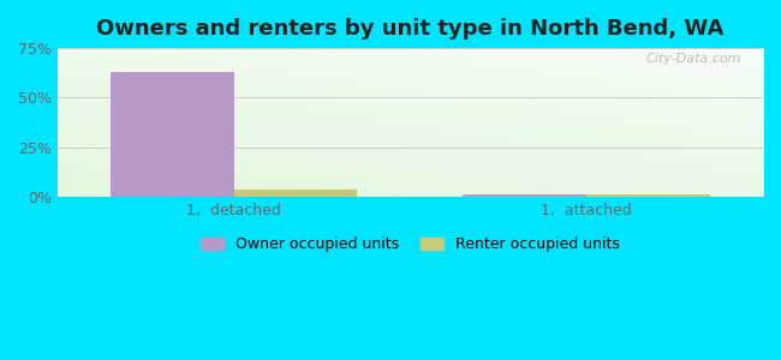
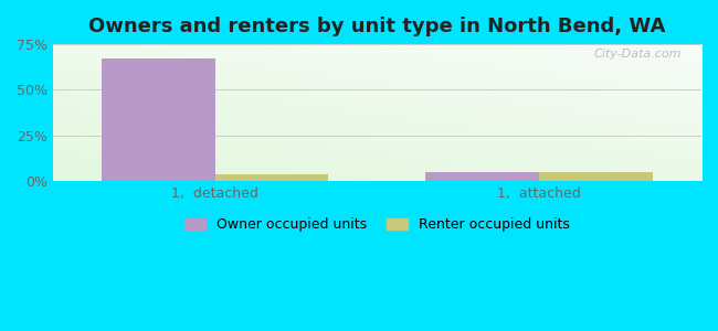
Owner occupied units/1, detached: 63% -> 67%
Owner occupied units/1, attached: 2% -> 5%
Renter occupied units/1, attached: 1% -> 5%
